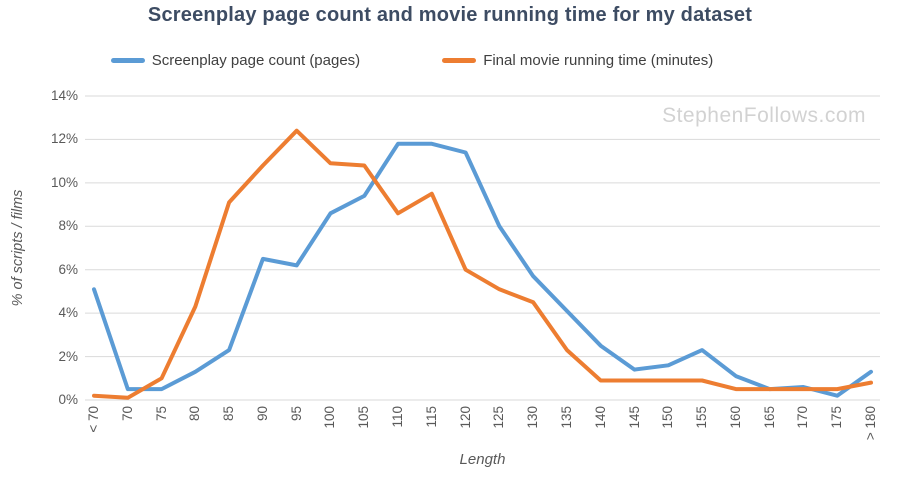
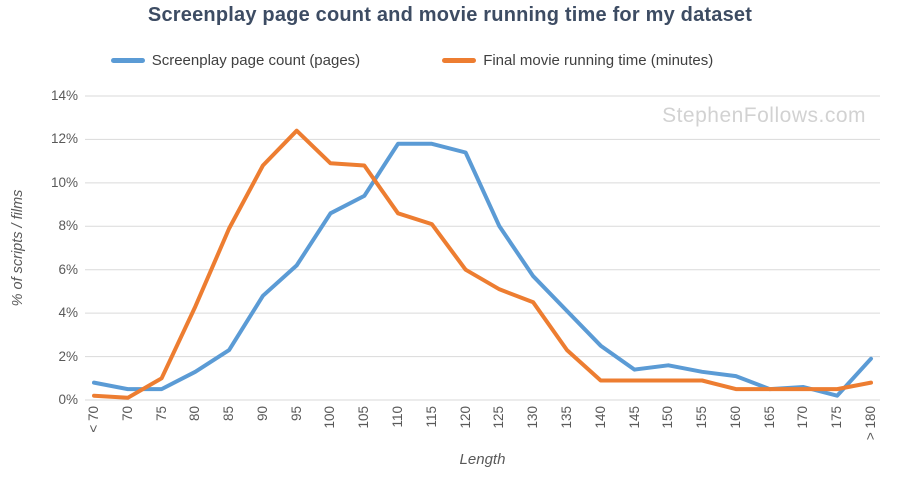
Screenplay page count (pages)/< 70: 5.1% -> 0.8%
Final movie running time (minutes)/85: 9.1% -> 7.9%
Screenplay page count (pages)/90: 6.5% -> 4.8%
Final movie running time (minutes)/115: 9.5% -> 8.1%
Screenplay page count (pages)/155: 2.3% -> 1.3%
Screenplay page count (pages)/> 180: 1.3% -> 1.9%
